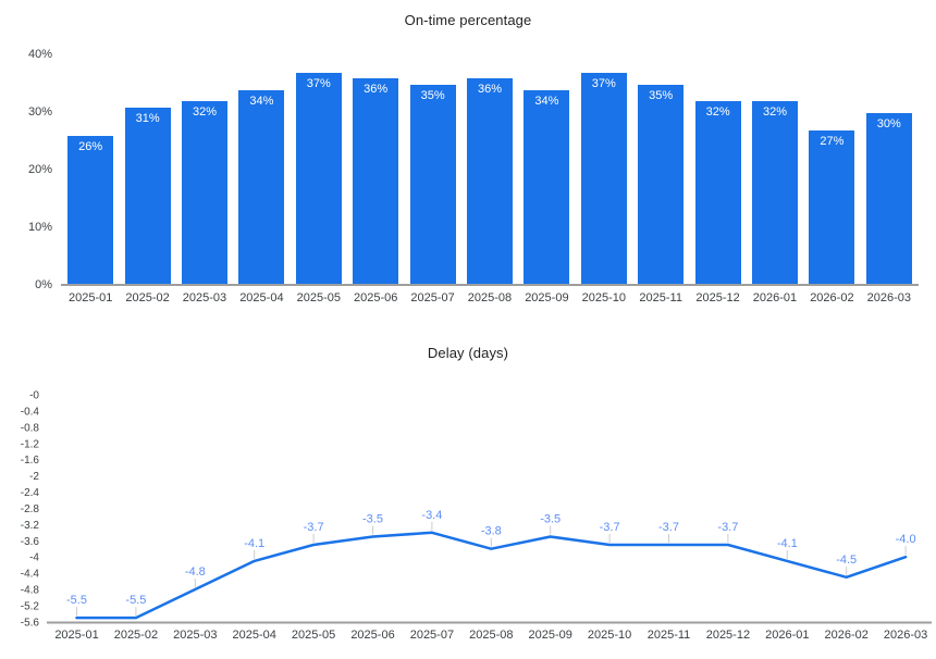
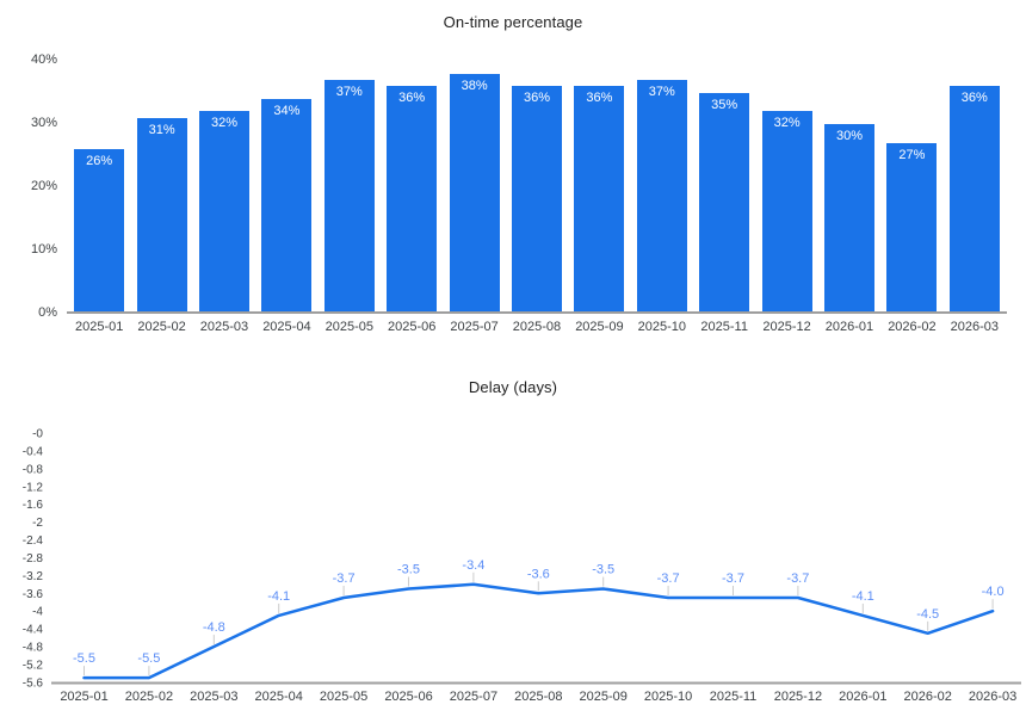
On-time percentage/2025-07: 35% -> 38%
On-time percentage/2025-09: 34% -> 36%
On-time percentage/2026-01: 32% -> 30%
On-time percentage/2026-03: 30% -> 36%
Delay (days)/2025-08: -3.8 -> -3.6
